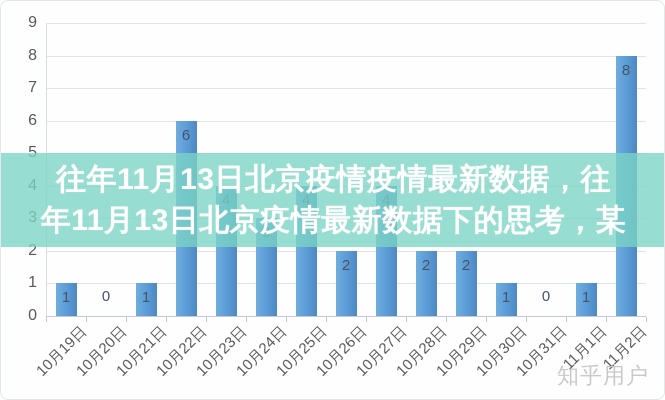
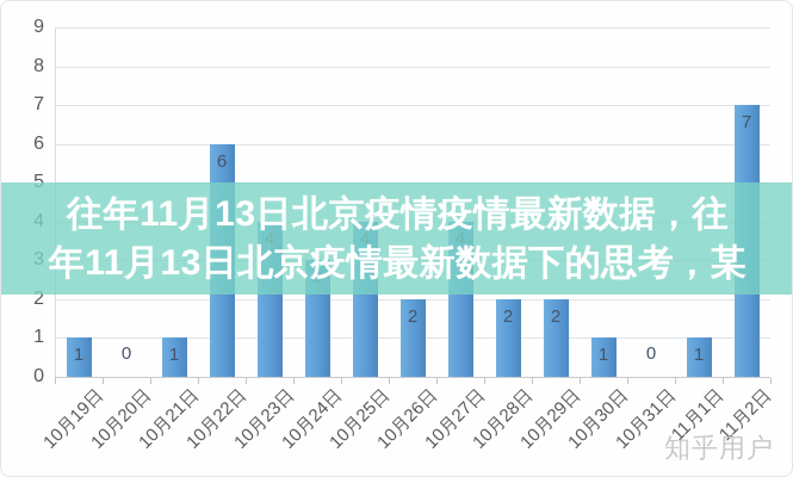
11月2日: 8 -> 7
